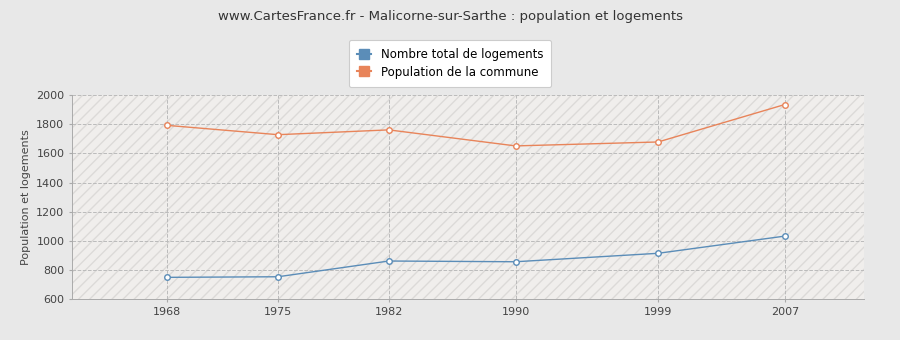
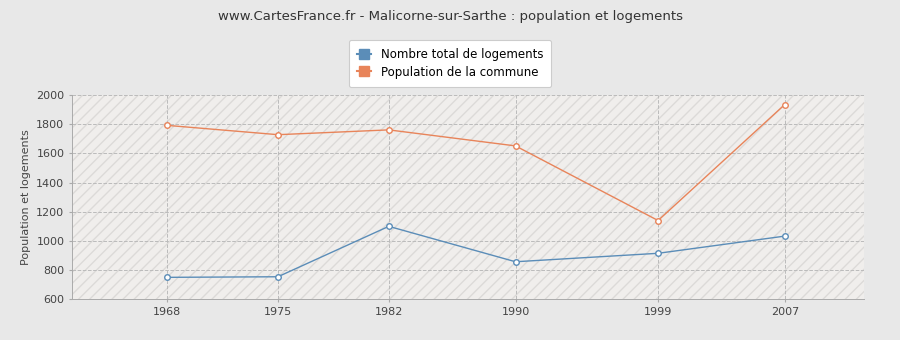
Nombre total de logements/1982: 860 -> 1100
Population de la commune/1999: 1680 -> 1140
